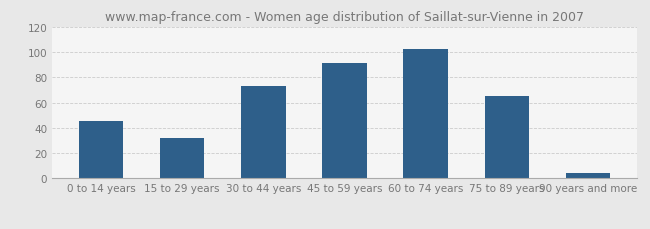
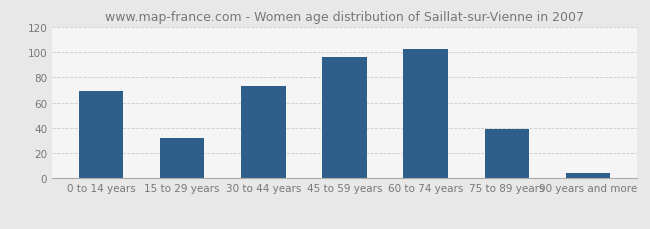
0 to 14 years: 45 -> 69
45 to 59 years: 91 -> 96
75 to 89 years: 65 -> 39
